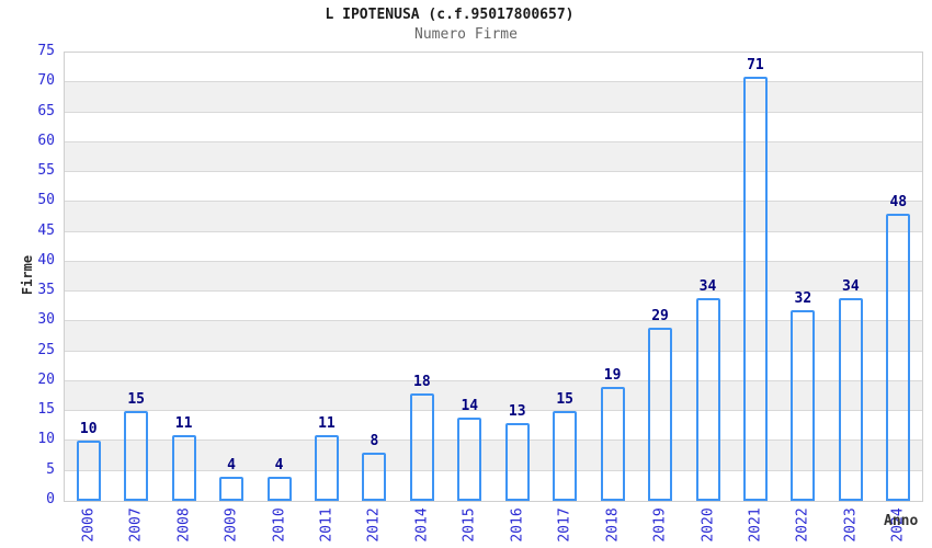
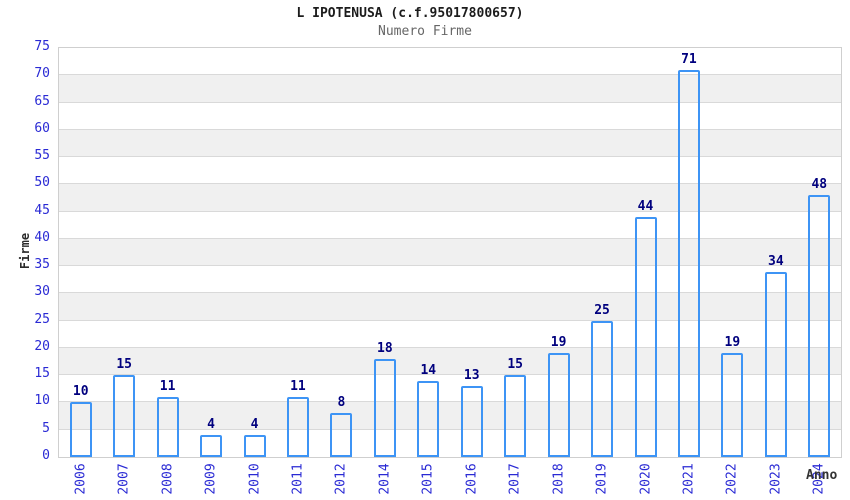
2019: 29 -> 25
2020: 34 -> 44
2022: 32 -> 19
